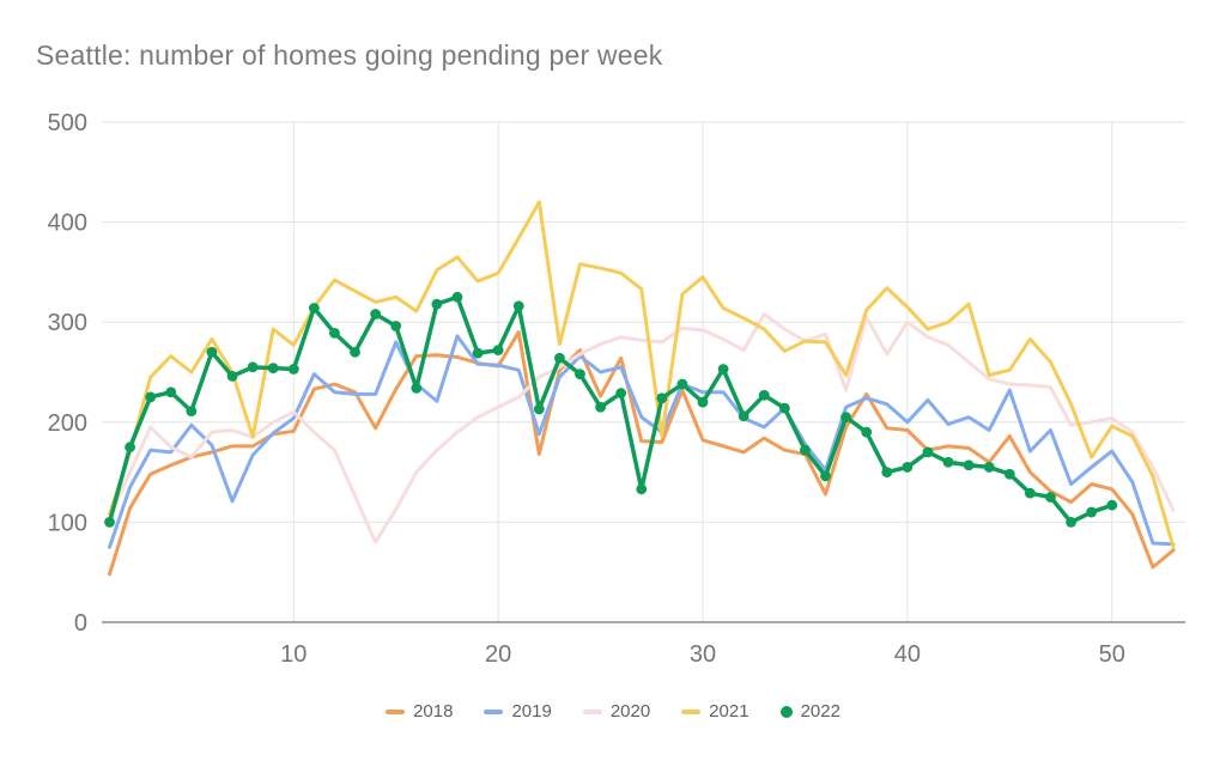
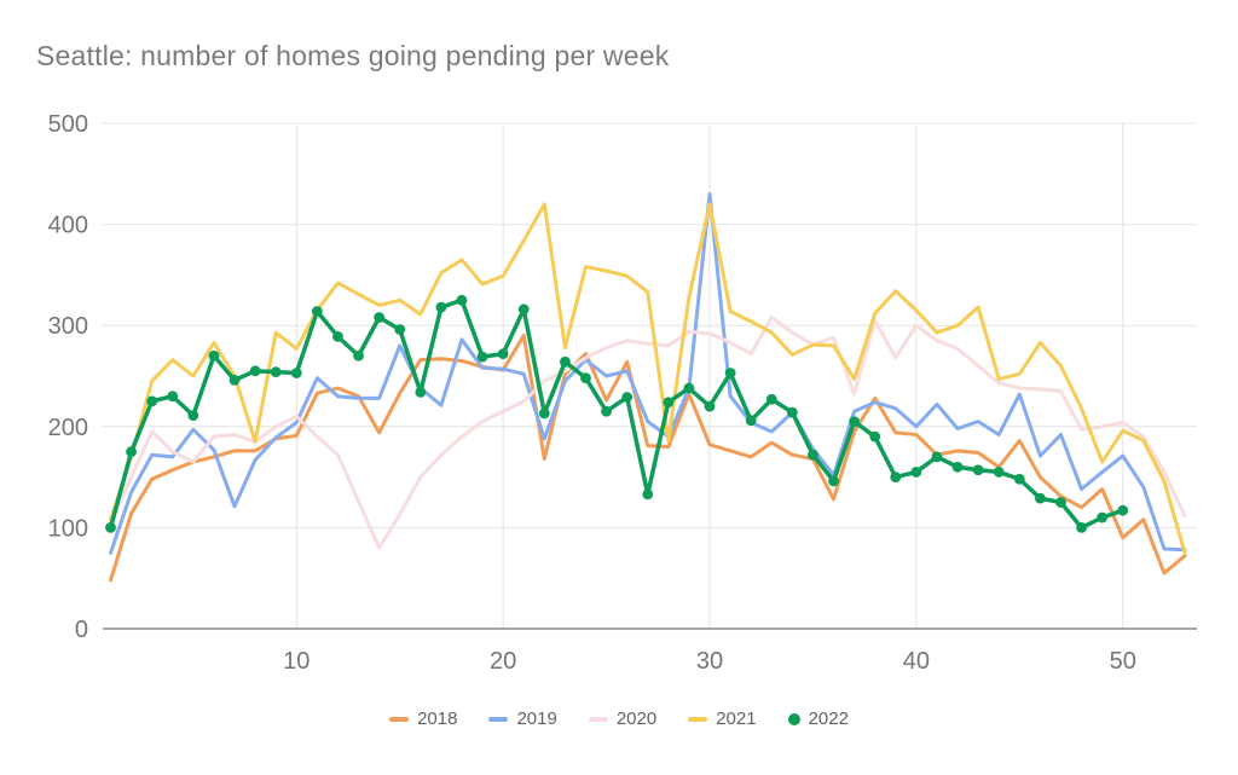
2019/30: 230 -> 430
2021/30: 340 -> 420
2018/50: 130 -> 90
